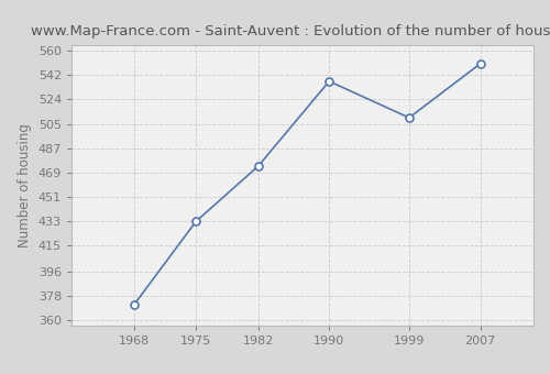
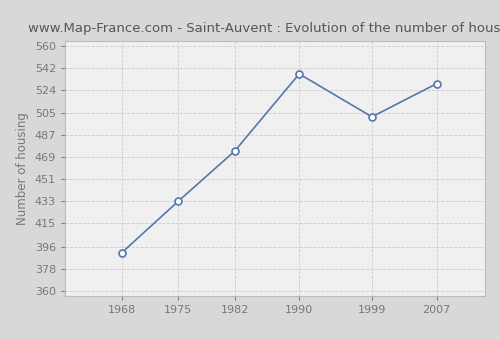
1968: 371 -> 391
1999: 510 -> 502
2007: 550 -> 529
